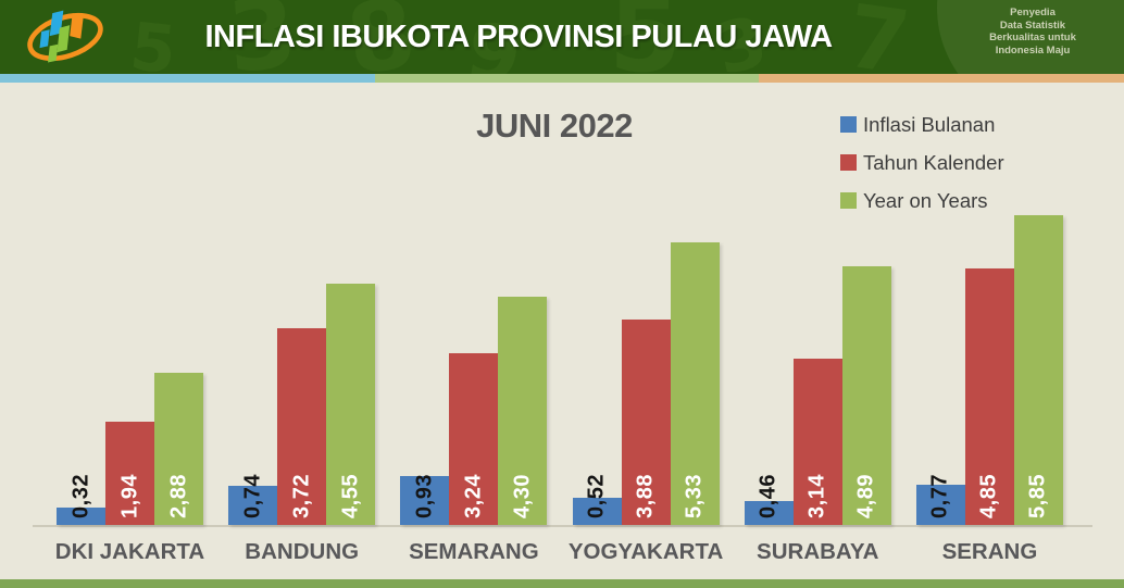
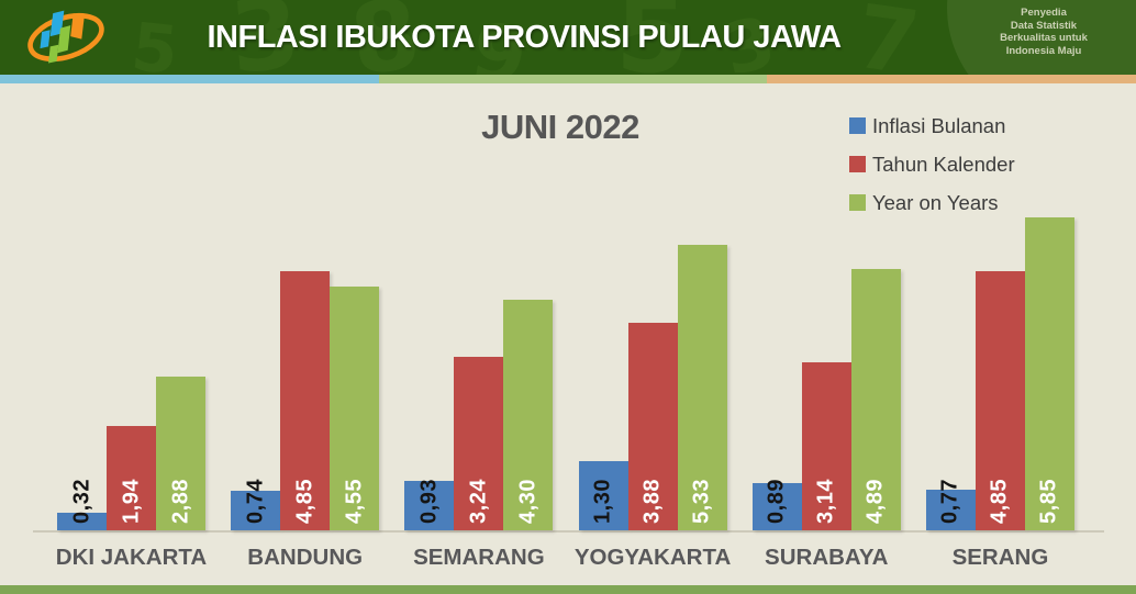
Tahun Kalender/BANDUNG: 3,72 -> 4,85
Inflasi Bulanan/YOGYAKARTA: 0,52 -> 1,30
Inflasi Bulanan/SURABAYA: 0,46 -> 0,89
